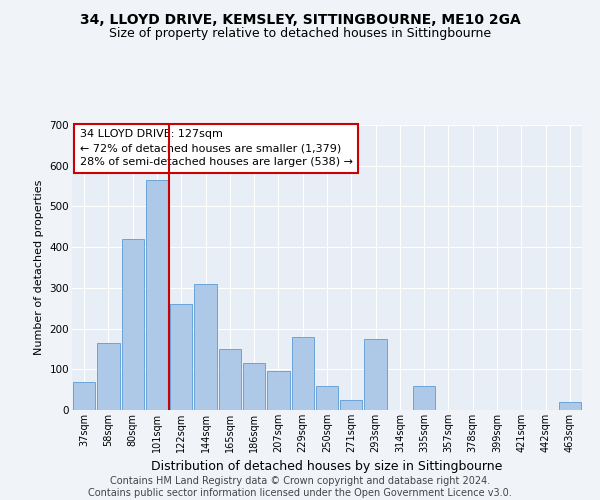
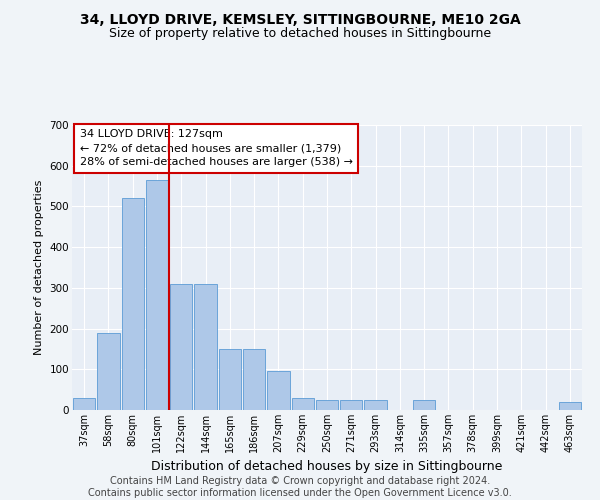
37sqm: 70 -> 30
58sqm: 165 -> 190
80sqm: 420 -> 520
122sqm: 260 -> 310
186sqm: 115 -> 150
229sqm: 180 -> 30
250sqm: 60 -> 25
293sqm: 175 -> 25
335sqm: 60 -> 25
